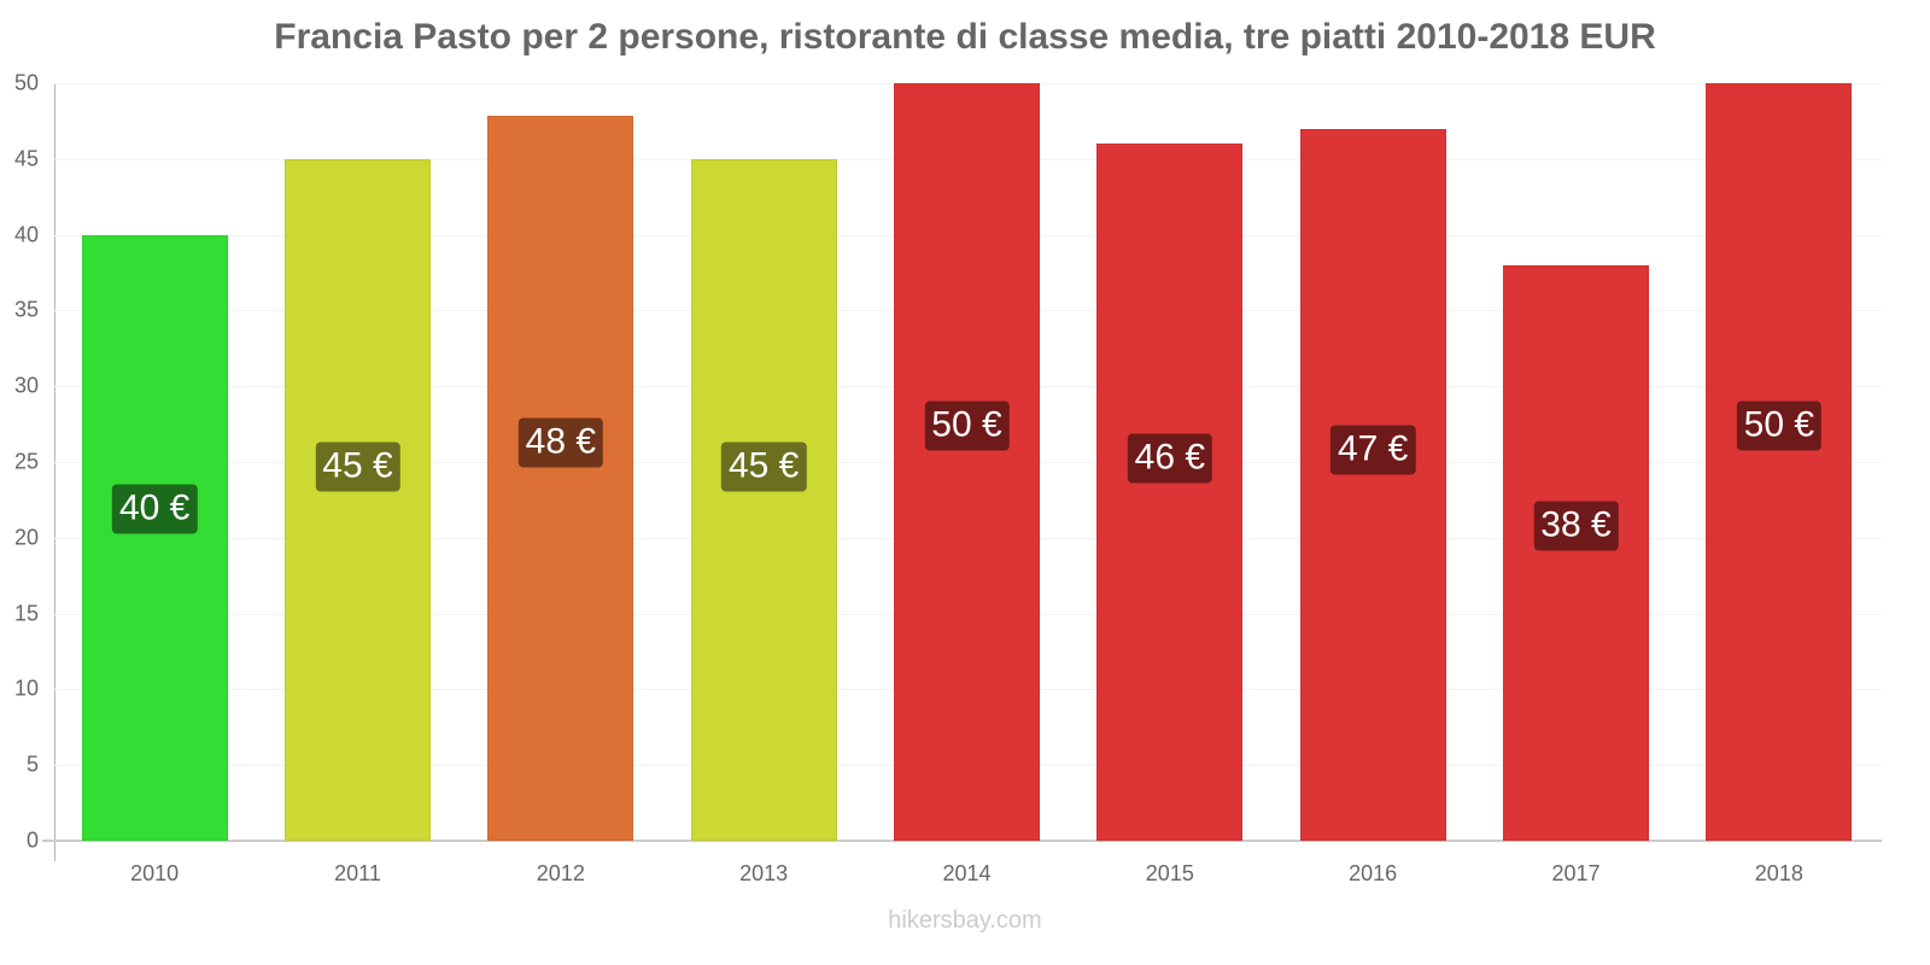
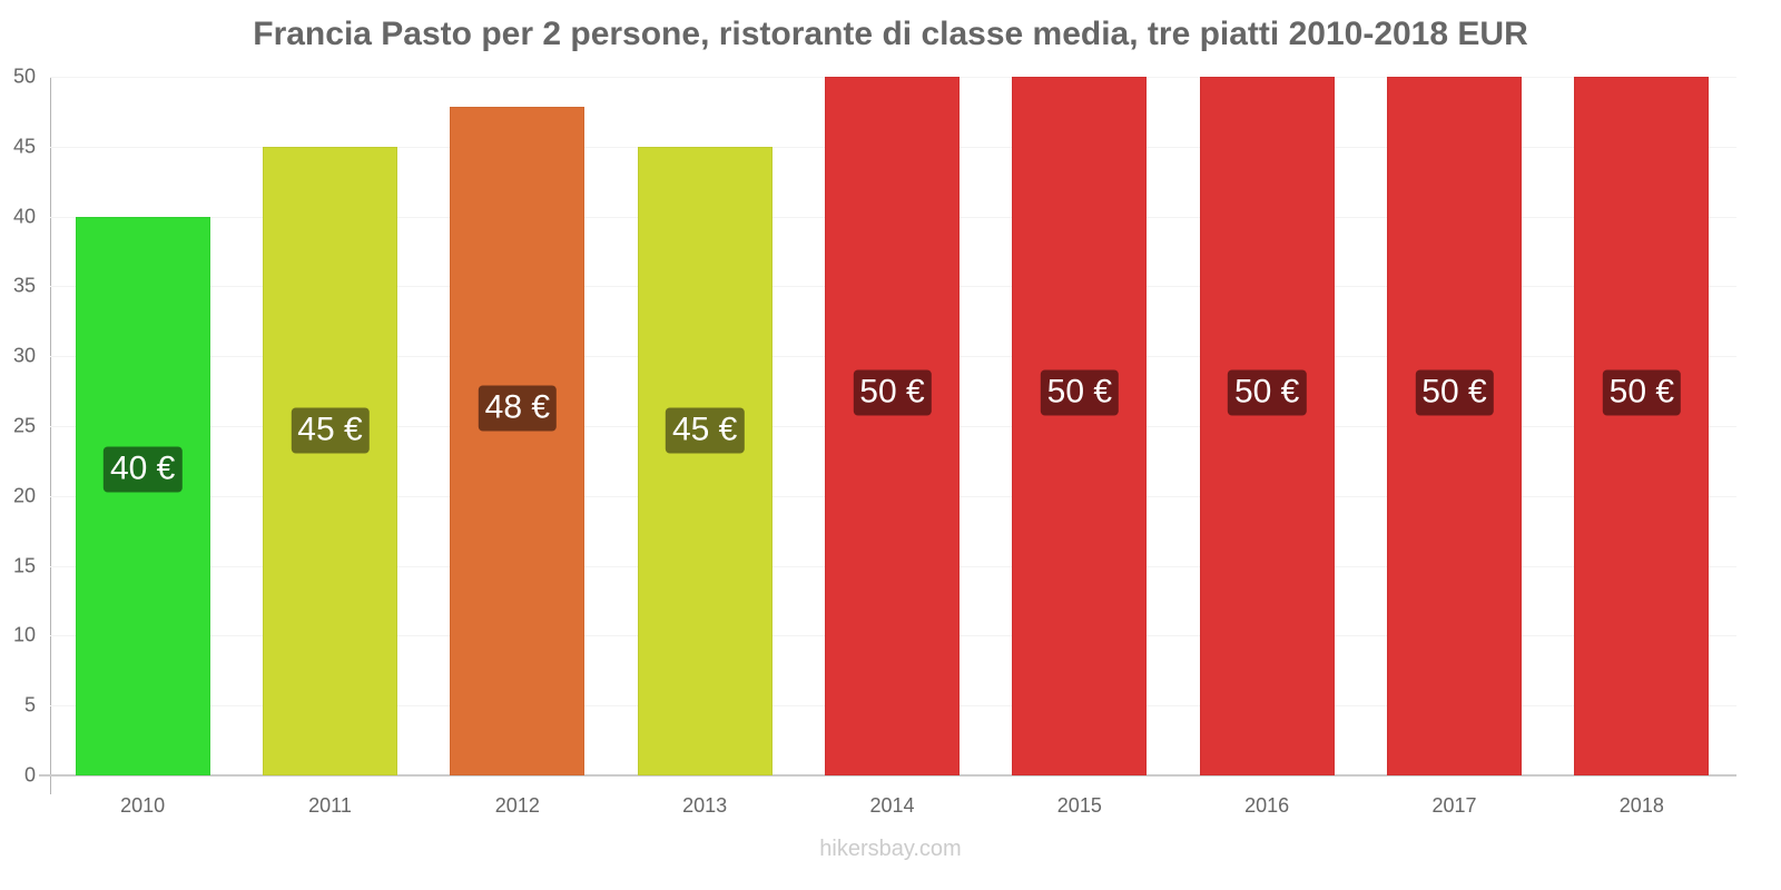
2015: 46 -> 50
2016: 47 -> 50
2017: 38 -> 50
